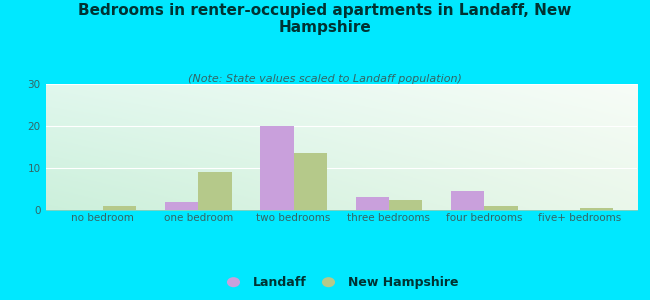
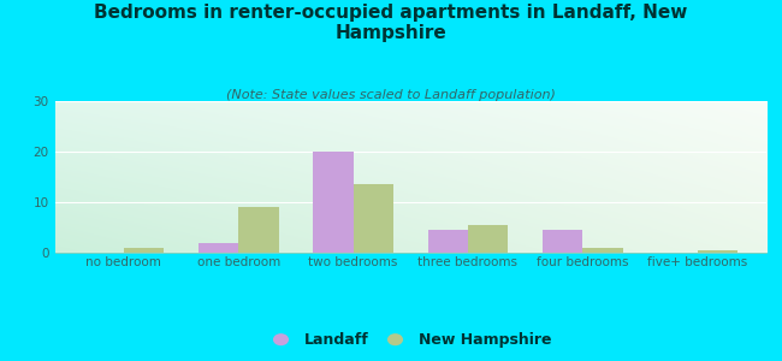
Landaff/three bedrooms: 3.0 -> 4.5
New Hampshire/three bedrooms: 2.5 -> 5.5
